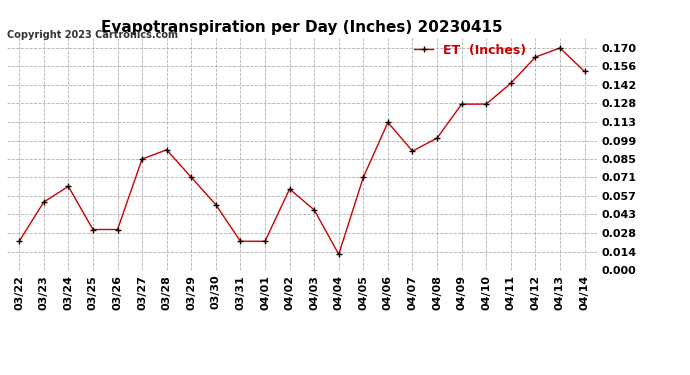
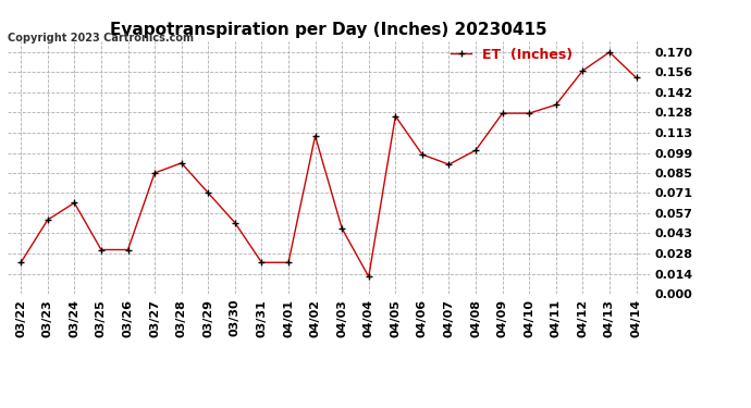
04/02: 0.062 -> 0.111
04/05: 0.071 -> 0.125
04/06: 0.113 -> 0.098
04/11: 0.143 -> 0.133
04/12: 0.163 -> 0.157
